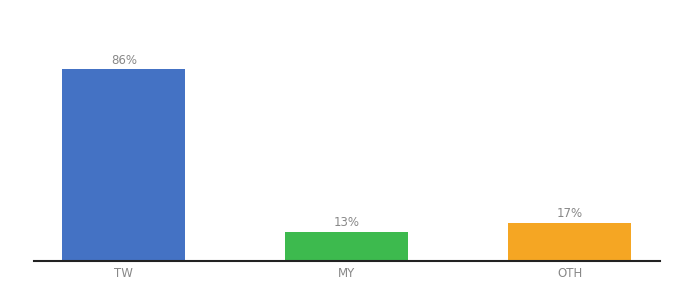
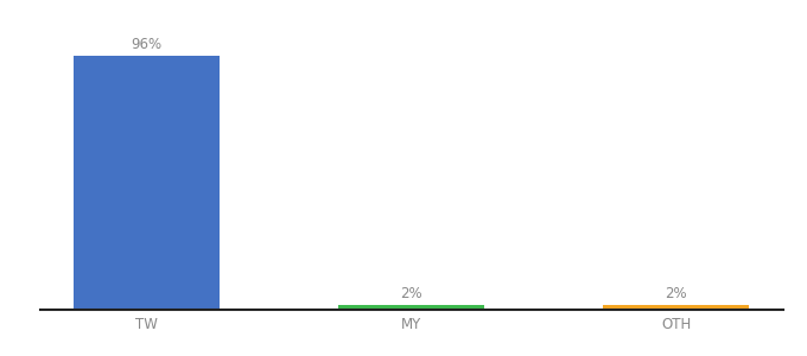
TW: 86% -> 96%
MY: 13% -> 2%
OTH: 17% -> 2%
